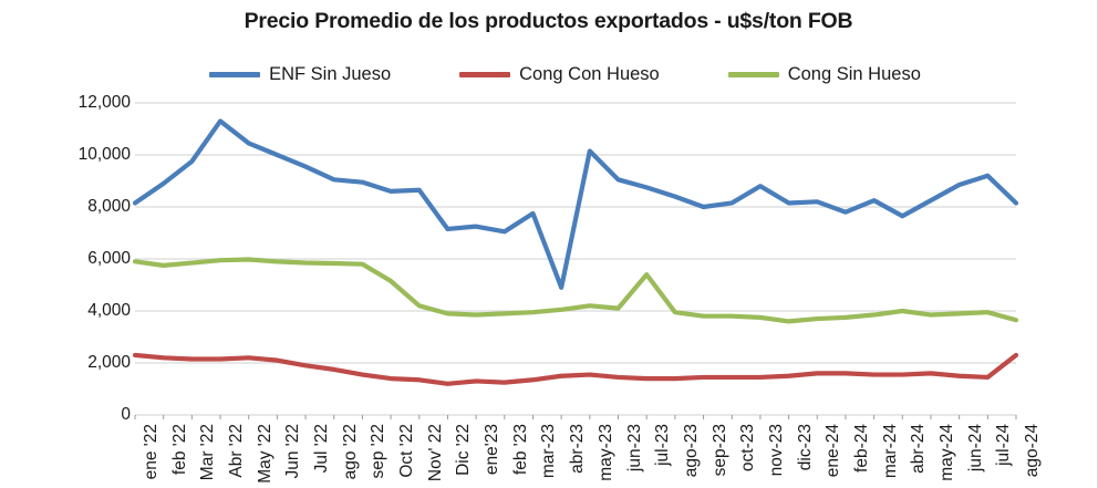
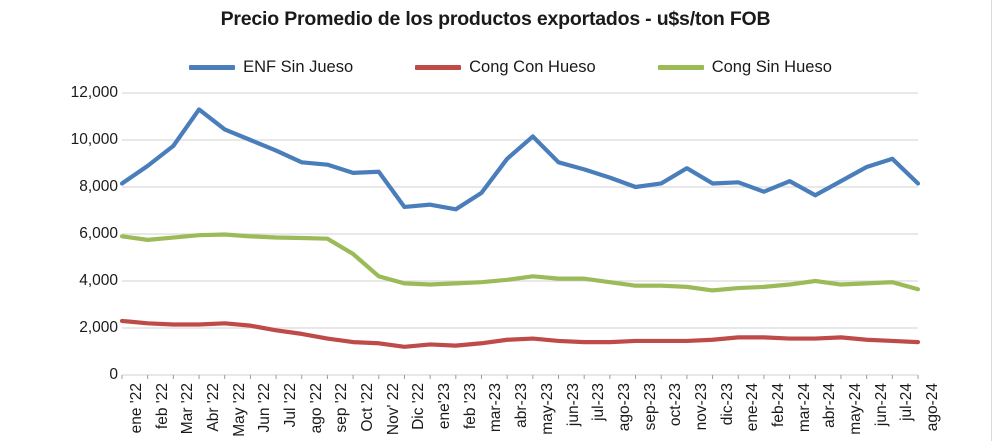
ENF Sin Jueso/abr-23: 4900 -> 9200
Cong Sin Hueso/jul-23: 5400 -> 4100
Cong Con Hueso/ago-24: 2300 -> 1400
